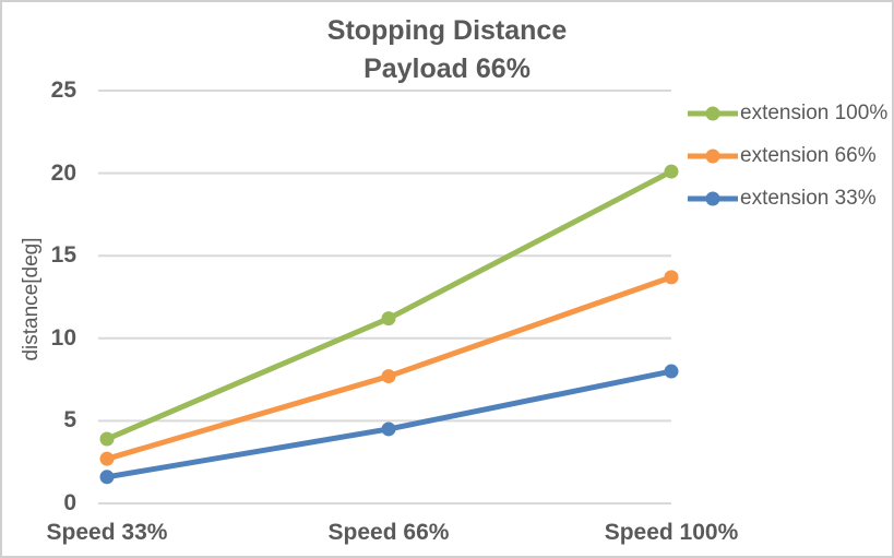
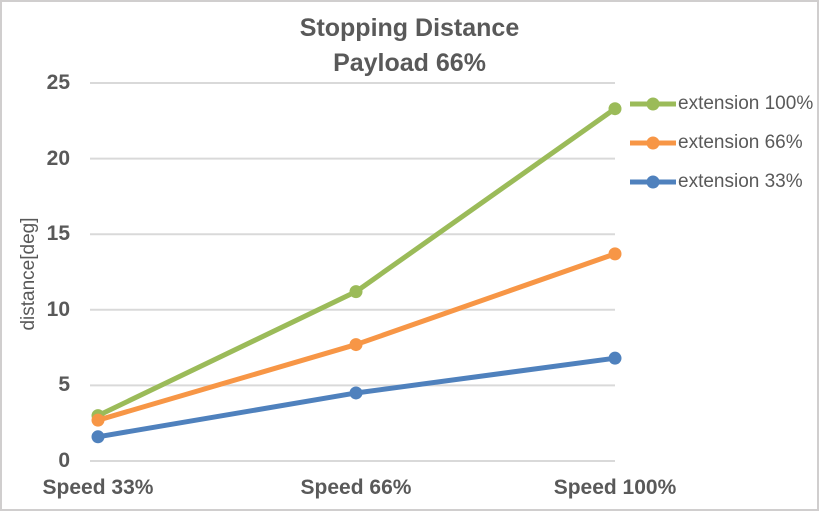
extension 100%/Speed 33%: 3.9 -> 3.0
extension 100%/Speed 100%: 20.1 -> 23.3
extension 33%/Speed 100%: 8.0 -> 6.8
